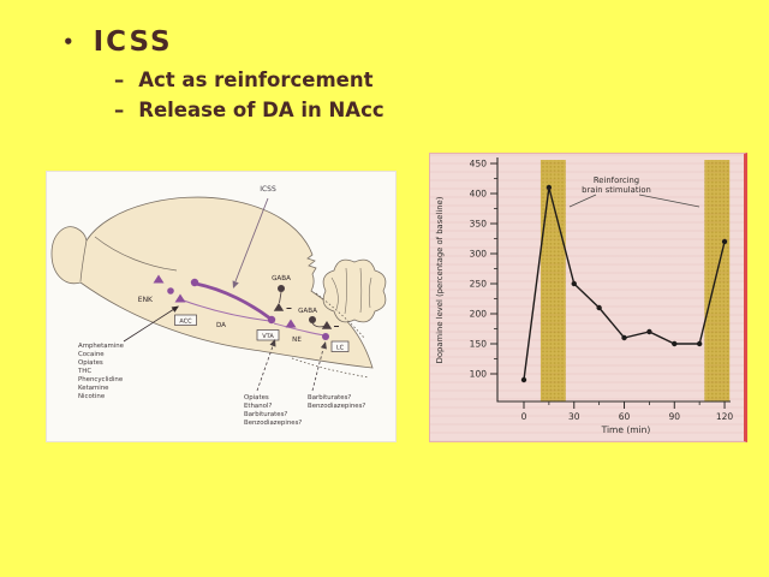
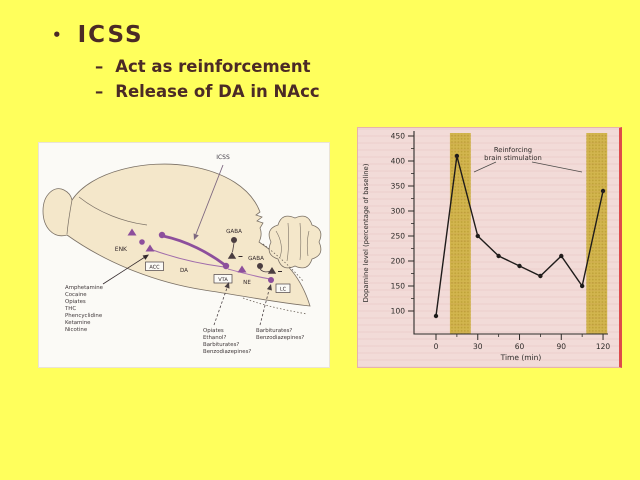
60: 160 -> 190
90: 150 -> 210
120: 320 -> 340
